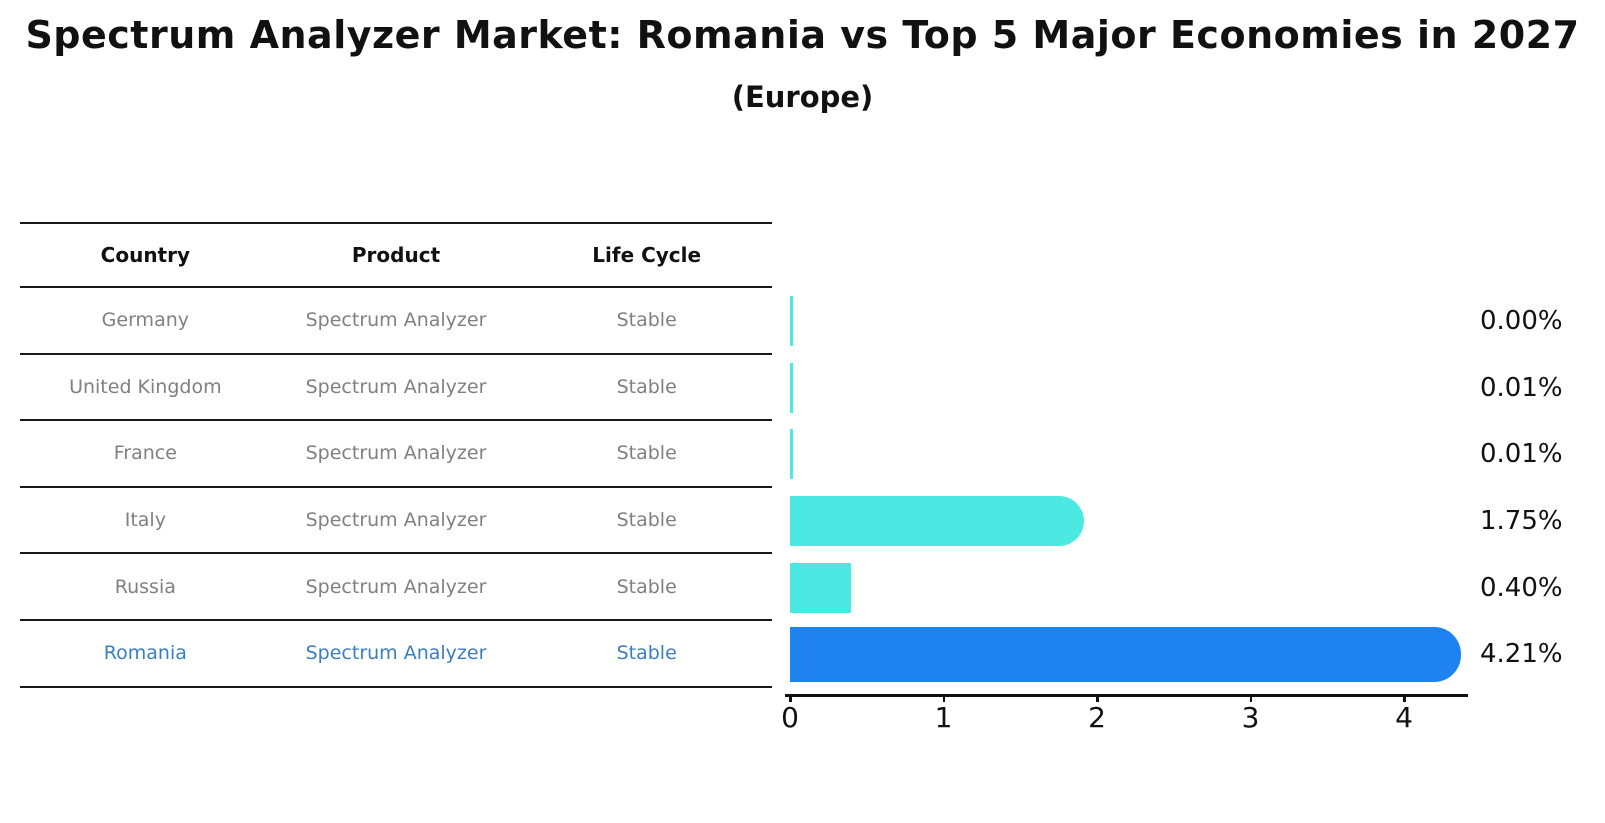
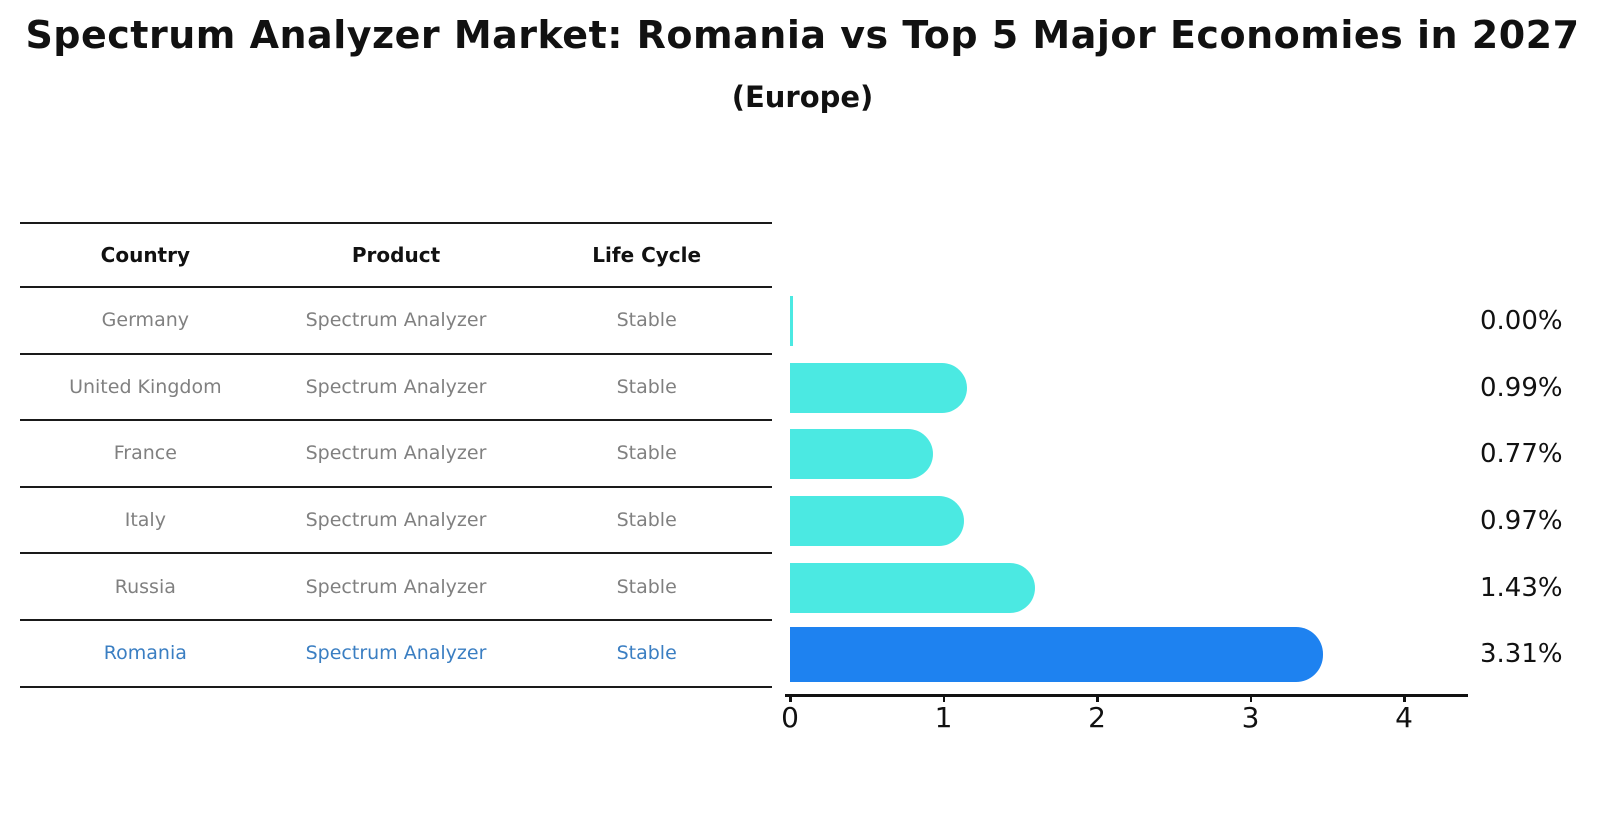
United Kingdom: 0.01% -> 0.99%
France: 0.01% -> 0.77%
Italy: 1.75% -> 0.97%
Russia: 0.40% -> 1.43%
Romania: 4.21% -> 3.31%
